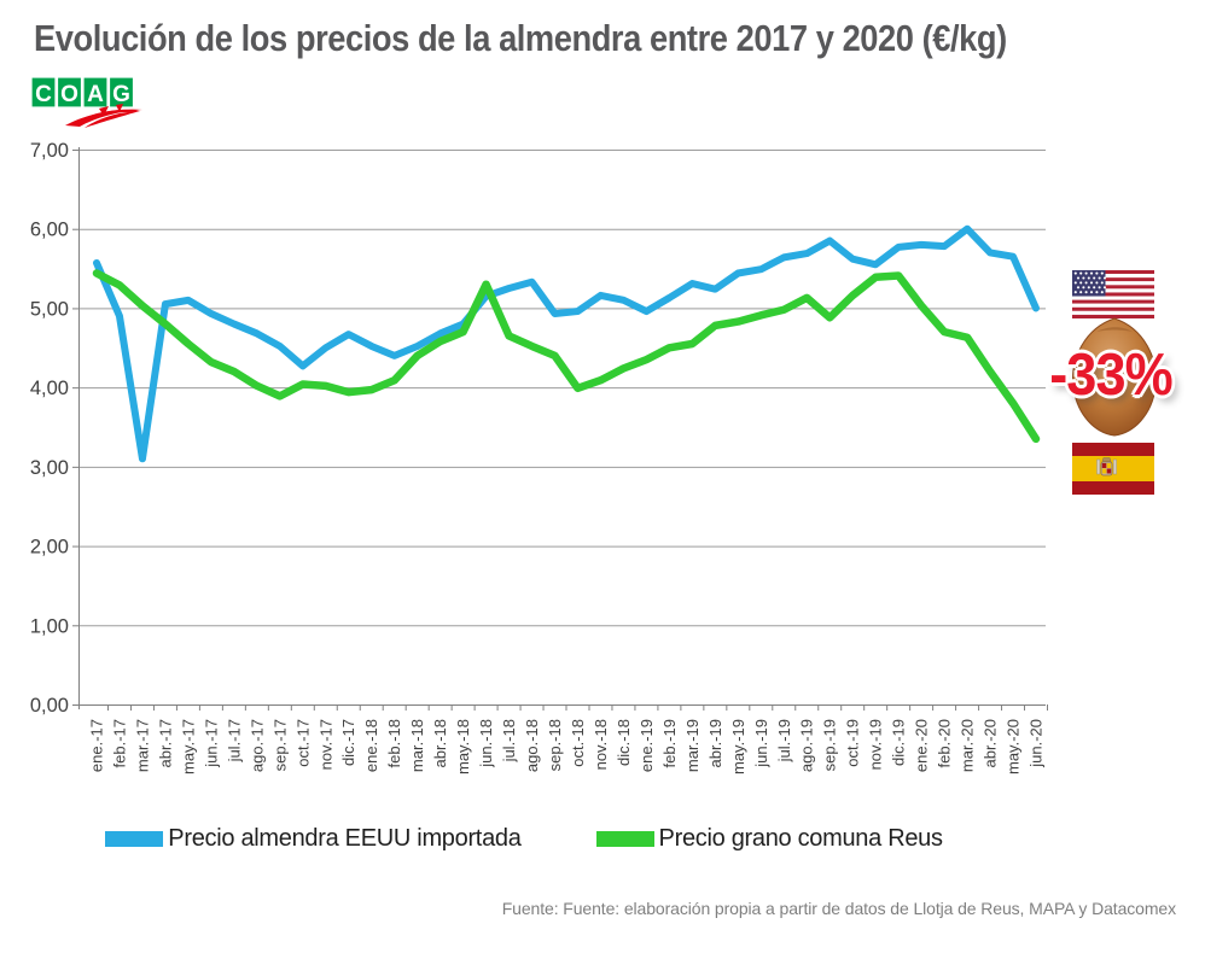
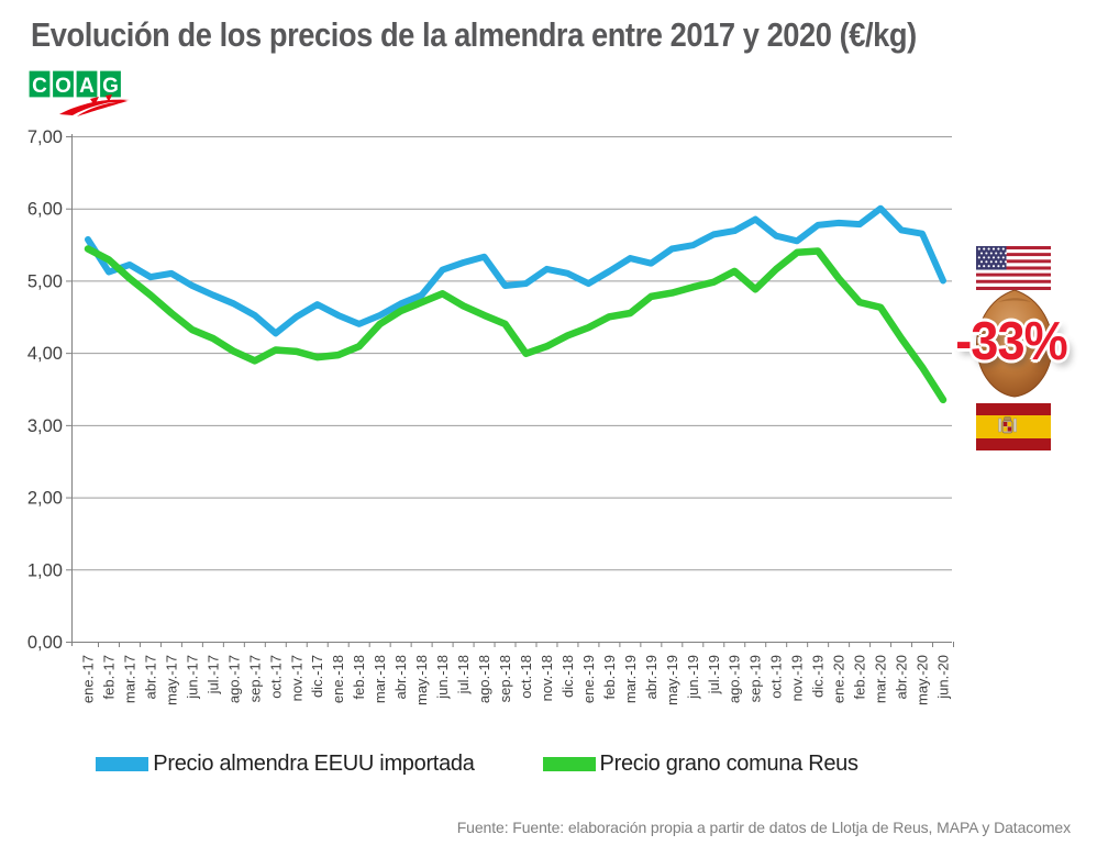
Precio almendra EEUU importada/feb.-17: 4,9 -> 5,1
Precio almendra EEUU importada/mar.-17: 3,1 -> 5,2
Precio grano comuna Reus/jun.-18: 5,3 -> 4,8
